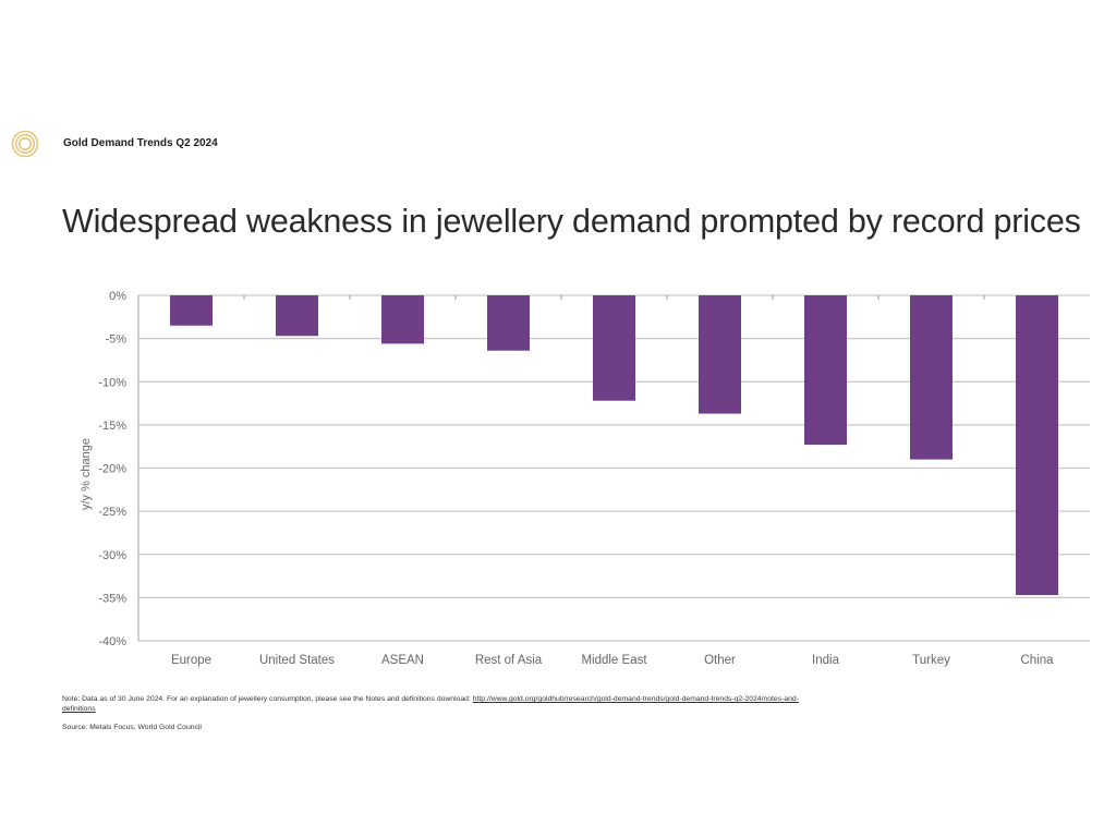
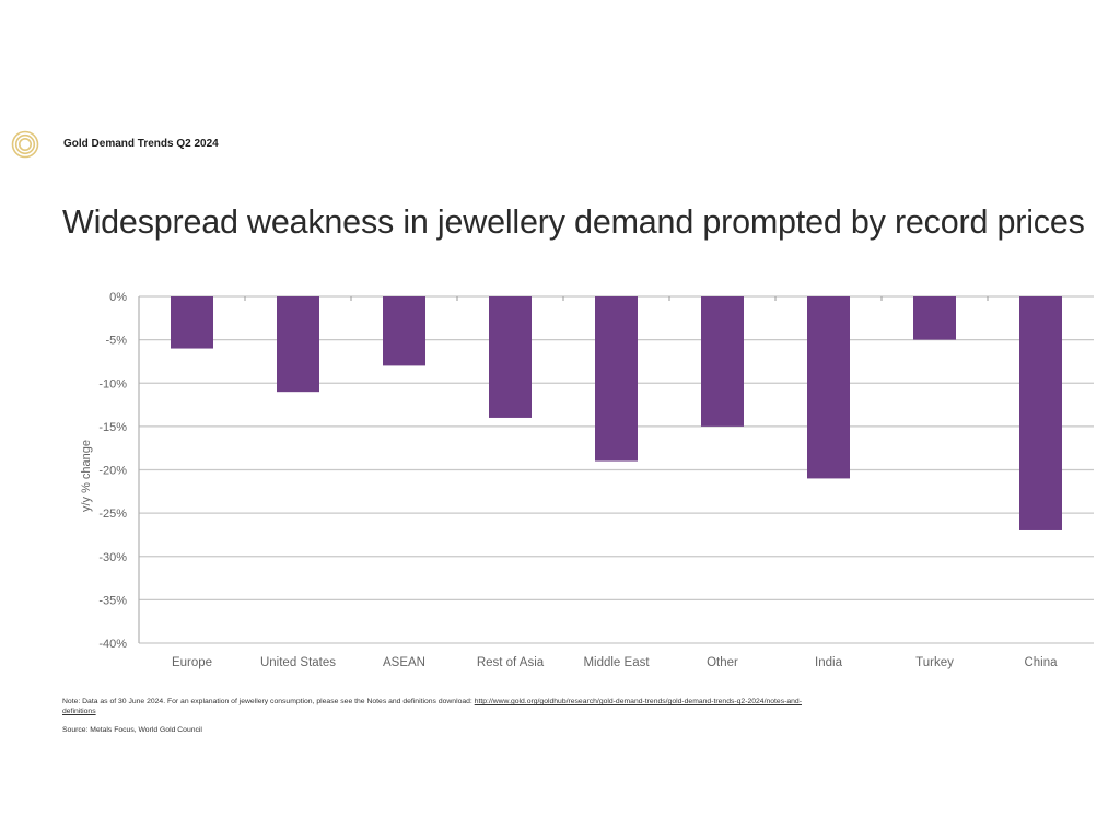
Europe: -4% -> -6%
United States: -5% -> -11%
ASEAN: -6% -> -8%
Rest of Asia: -6% -> -14%
Middle East: -12% -> -19%
Other: -14% -> -15%
India: -17% -> -21%
Turkey: -19% -> -5%
China: -35% -> -27%
